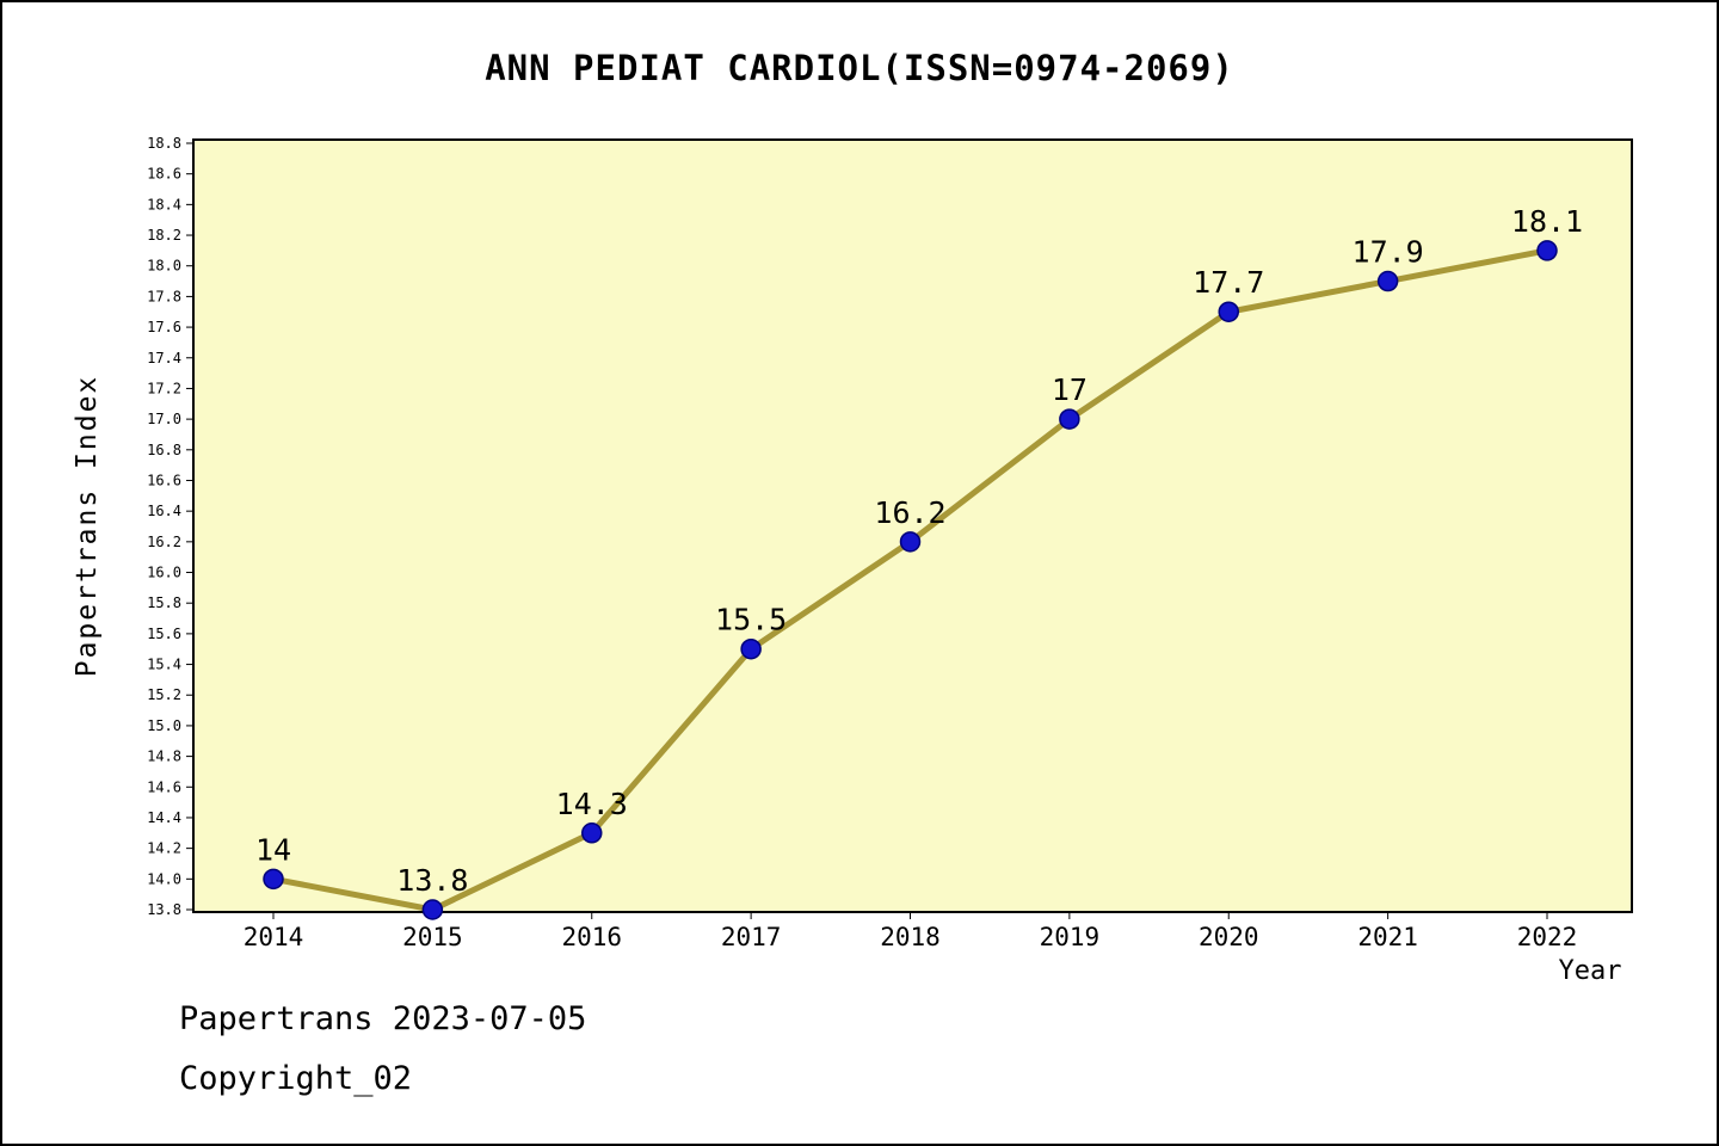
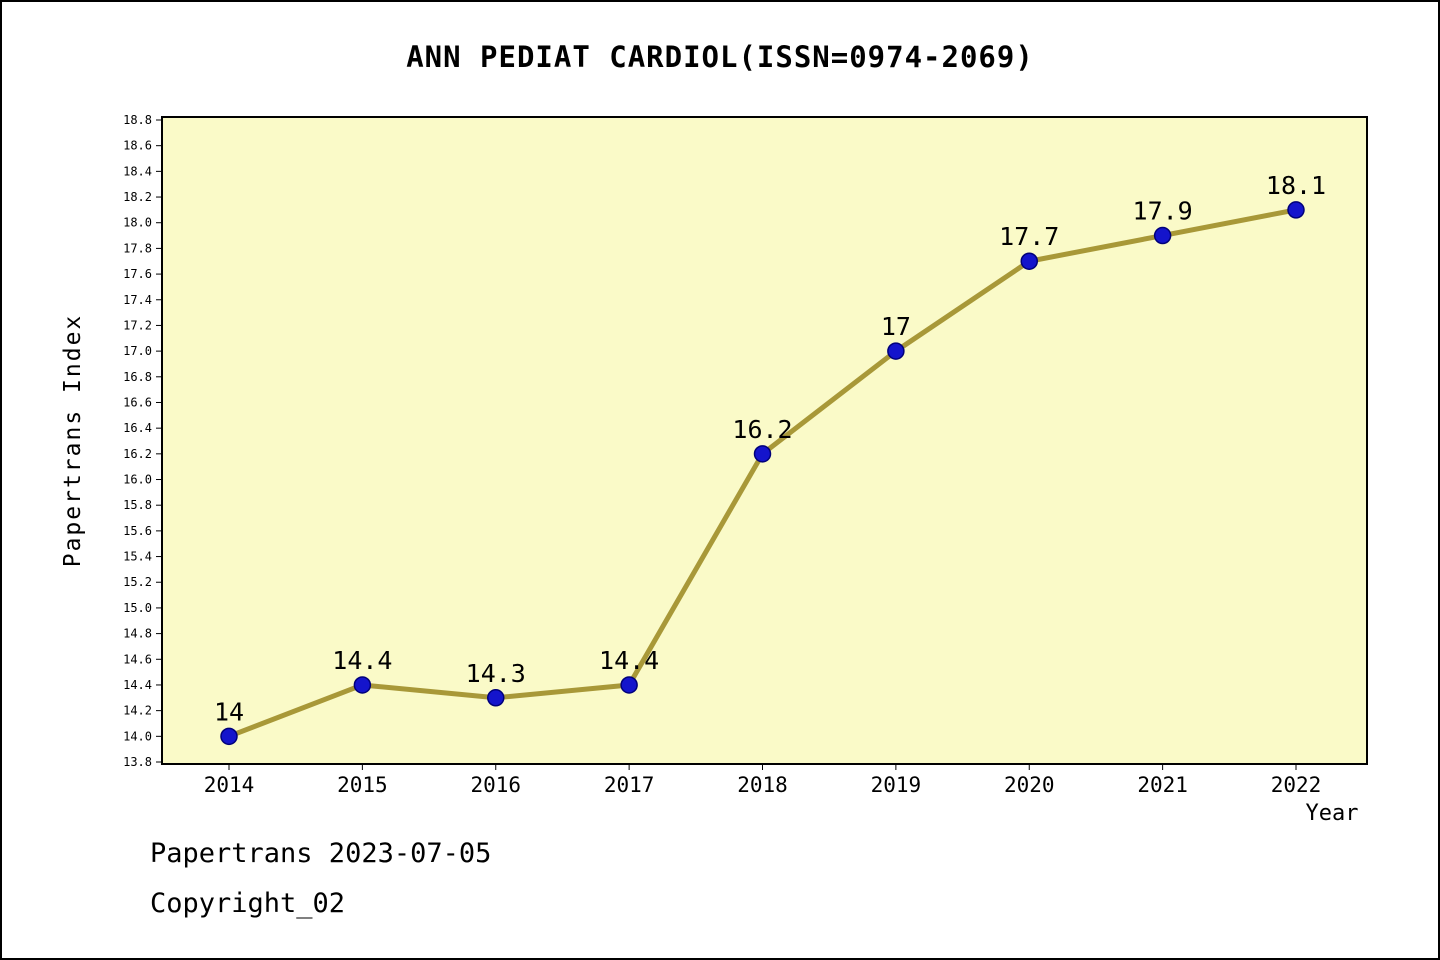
2015: 13.8 -> 14.4
2017: 15.5 -> 14.4
